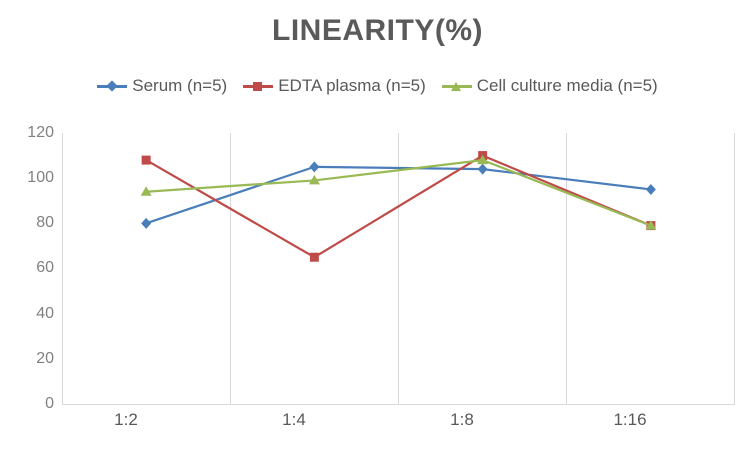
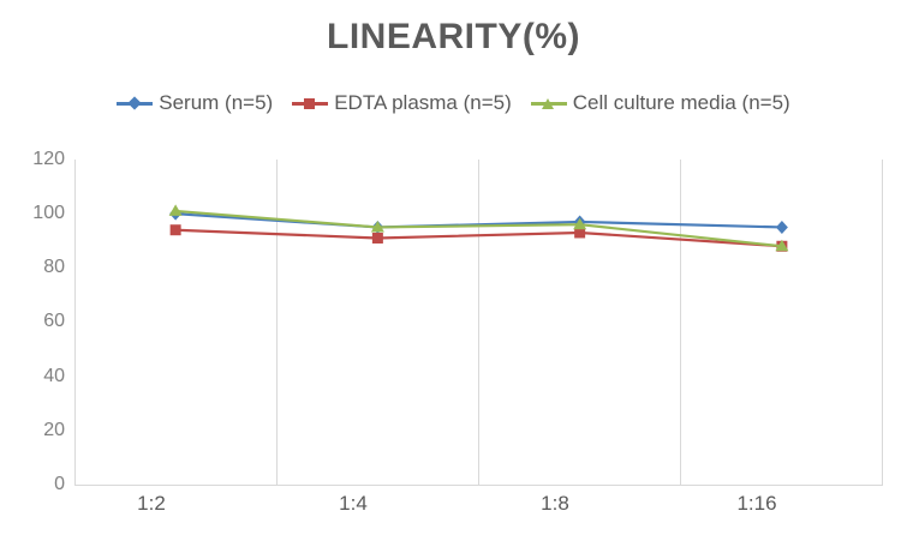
Serum (n=5)/1:2: 80 -> 100
EDTA plasma (n=5)/1:2: 108 -> 94
Cell culture media (n=5)/1:2: 94 -> 101
Serum (n=5)/1:4: 105 -> 95
EDTA plasma (n=5)/1:4: 65 -> 91
Cell culture media (n=5)/1:4: 99 -> 95
Serum (n=5)/1:8: 104 -> 97
EDTA plasma (n=5)/1:8: 110 -> 93
Cell culture media (n=5)/1:8: 108 -> 96
EDTA plasma (n=5)/1:16: 79 -> 88
Cell culture media (n=5)/1:16: 79 -> 88
